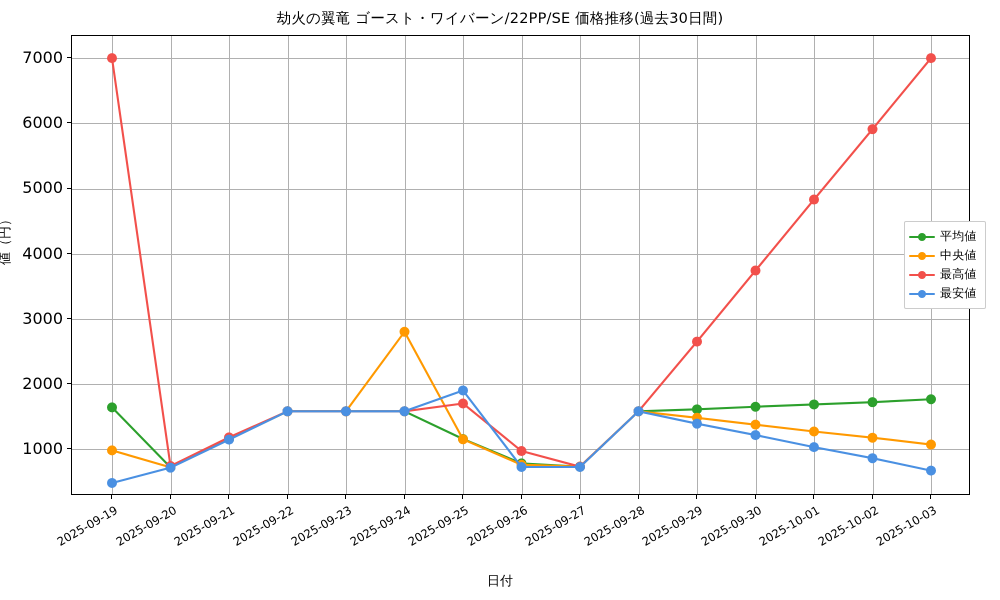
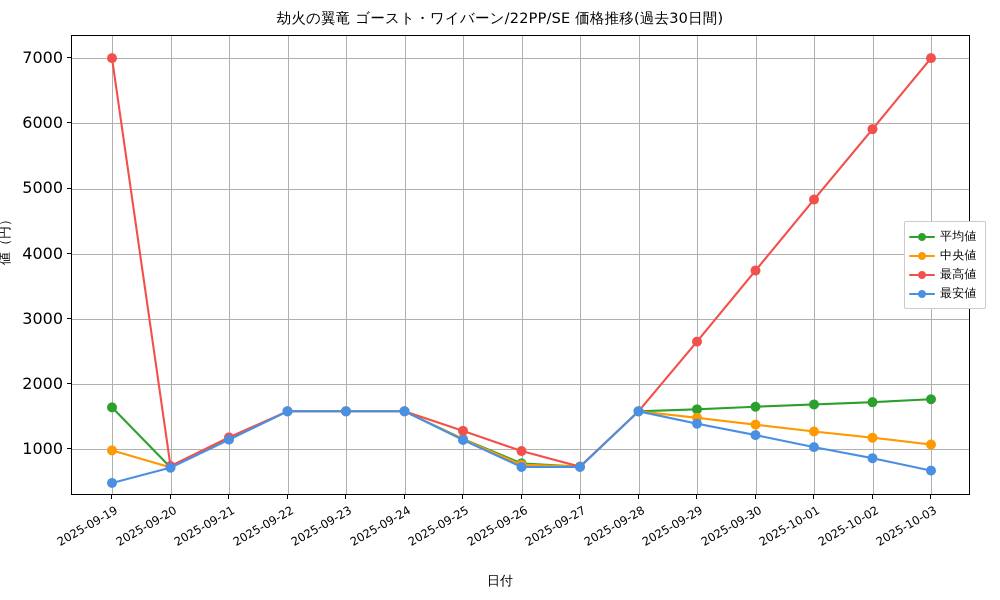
中央値/2025-09-24: 2800 -> 1600
最高値/2025-09-25: 1700 -> 1300
最安値/2025-09-25: 1900 -> 1100
